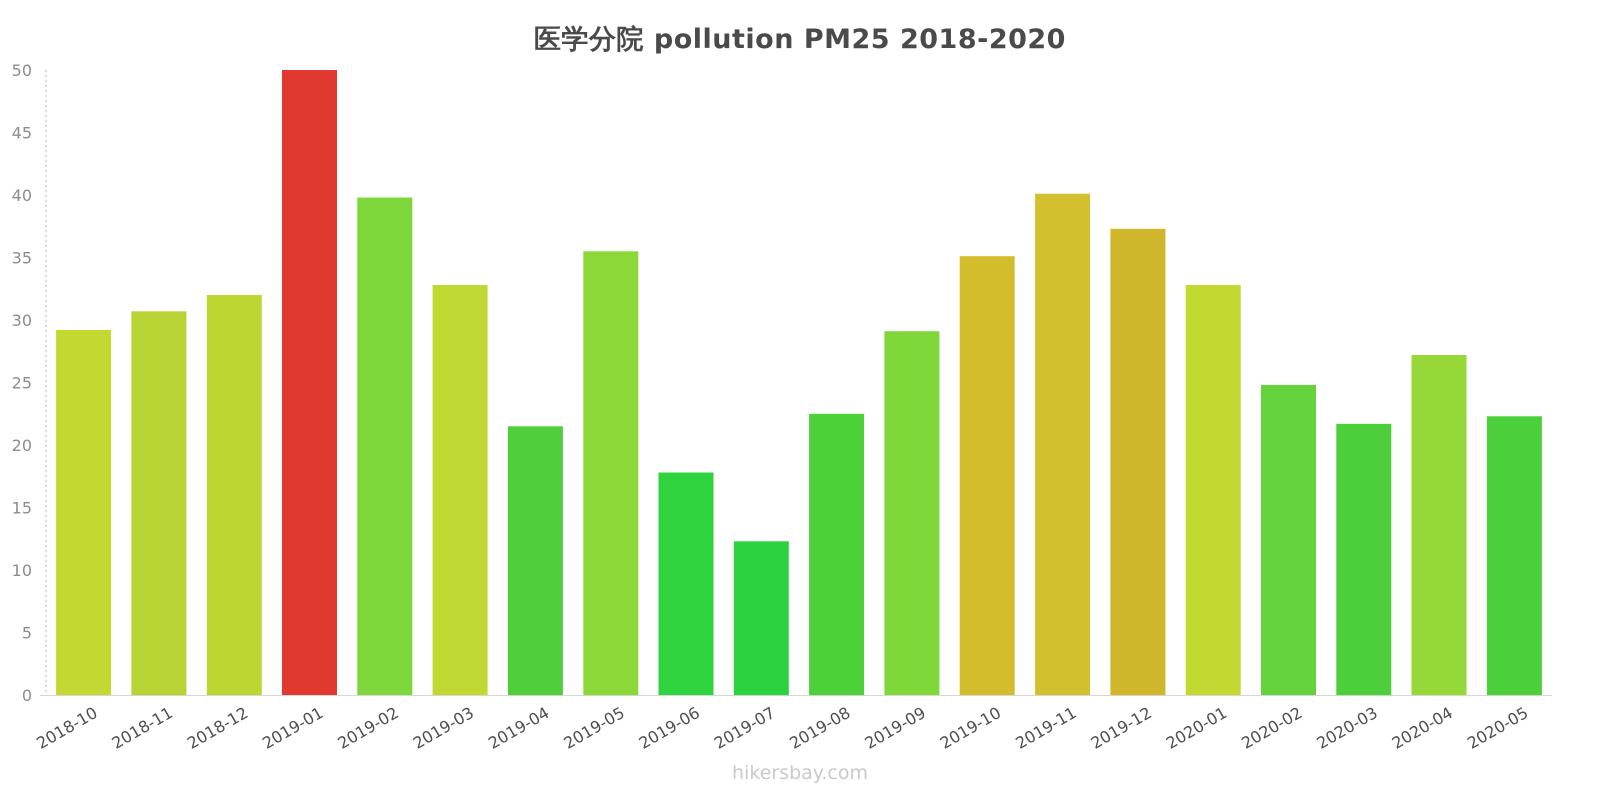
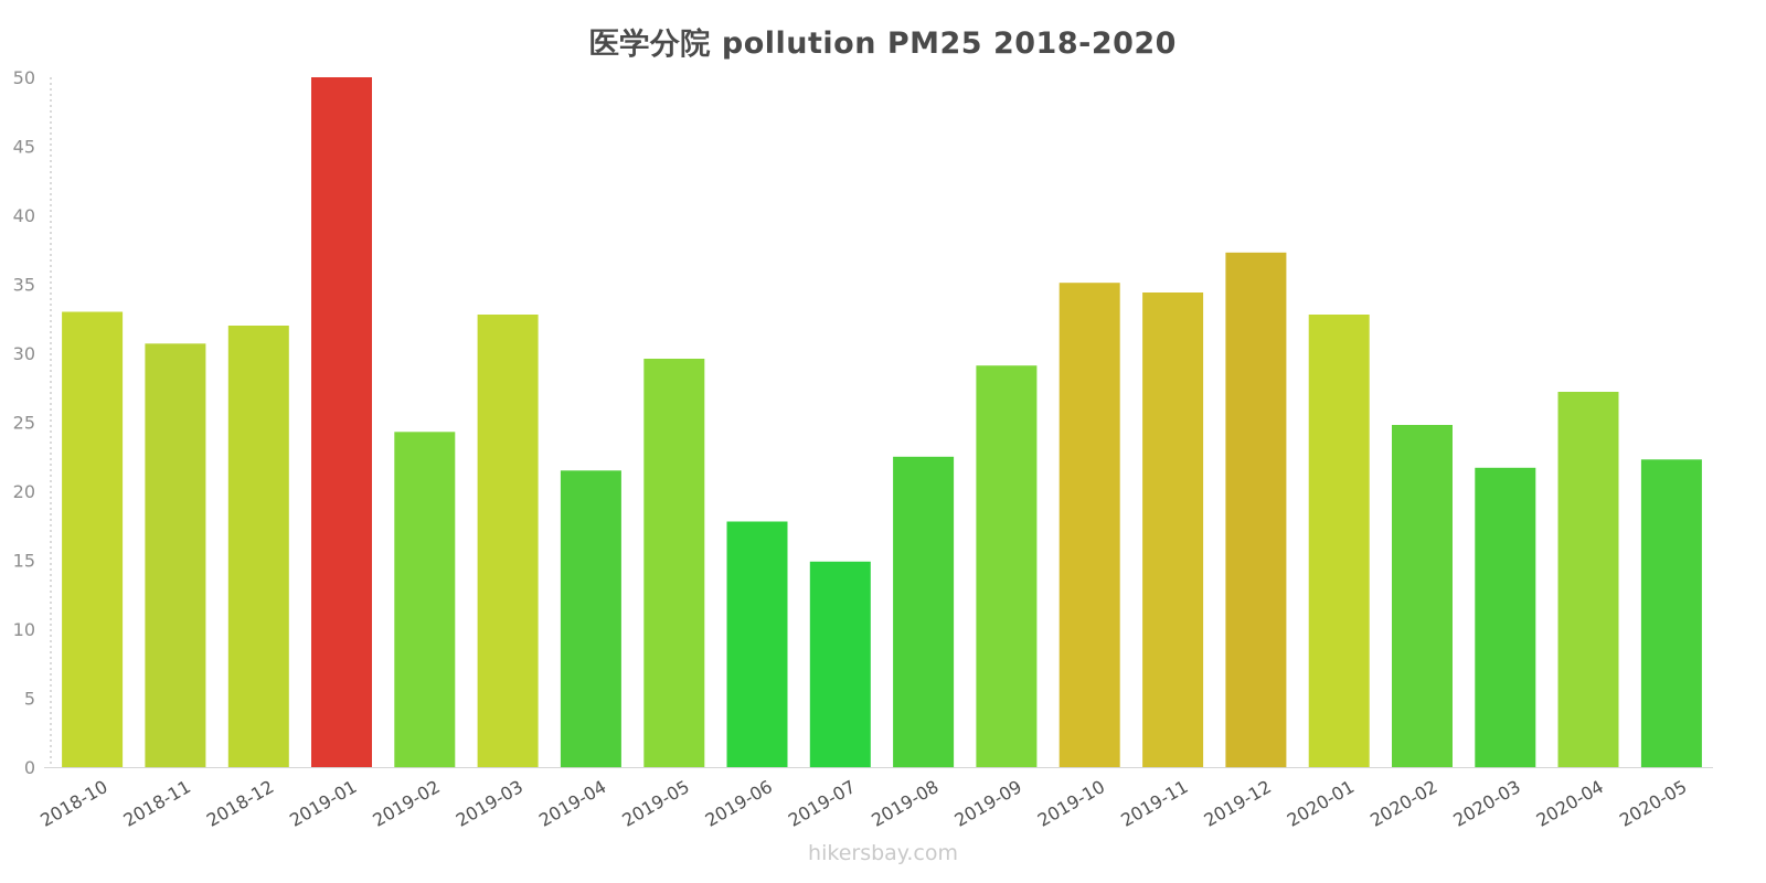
2018-10: 29.2 -> 33.0
2019-02: 39.8 -> 24.3
2019-05: 35.5 -> 29.6
2019-07: 12.3 -> 14.9
2019-11: 40.1 -> 34.4
